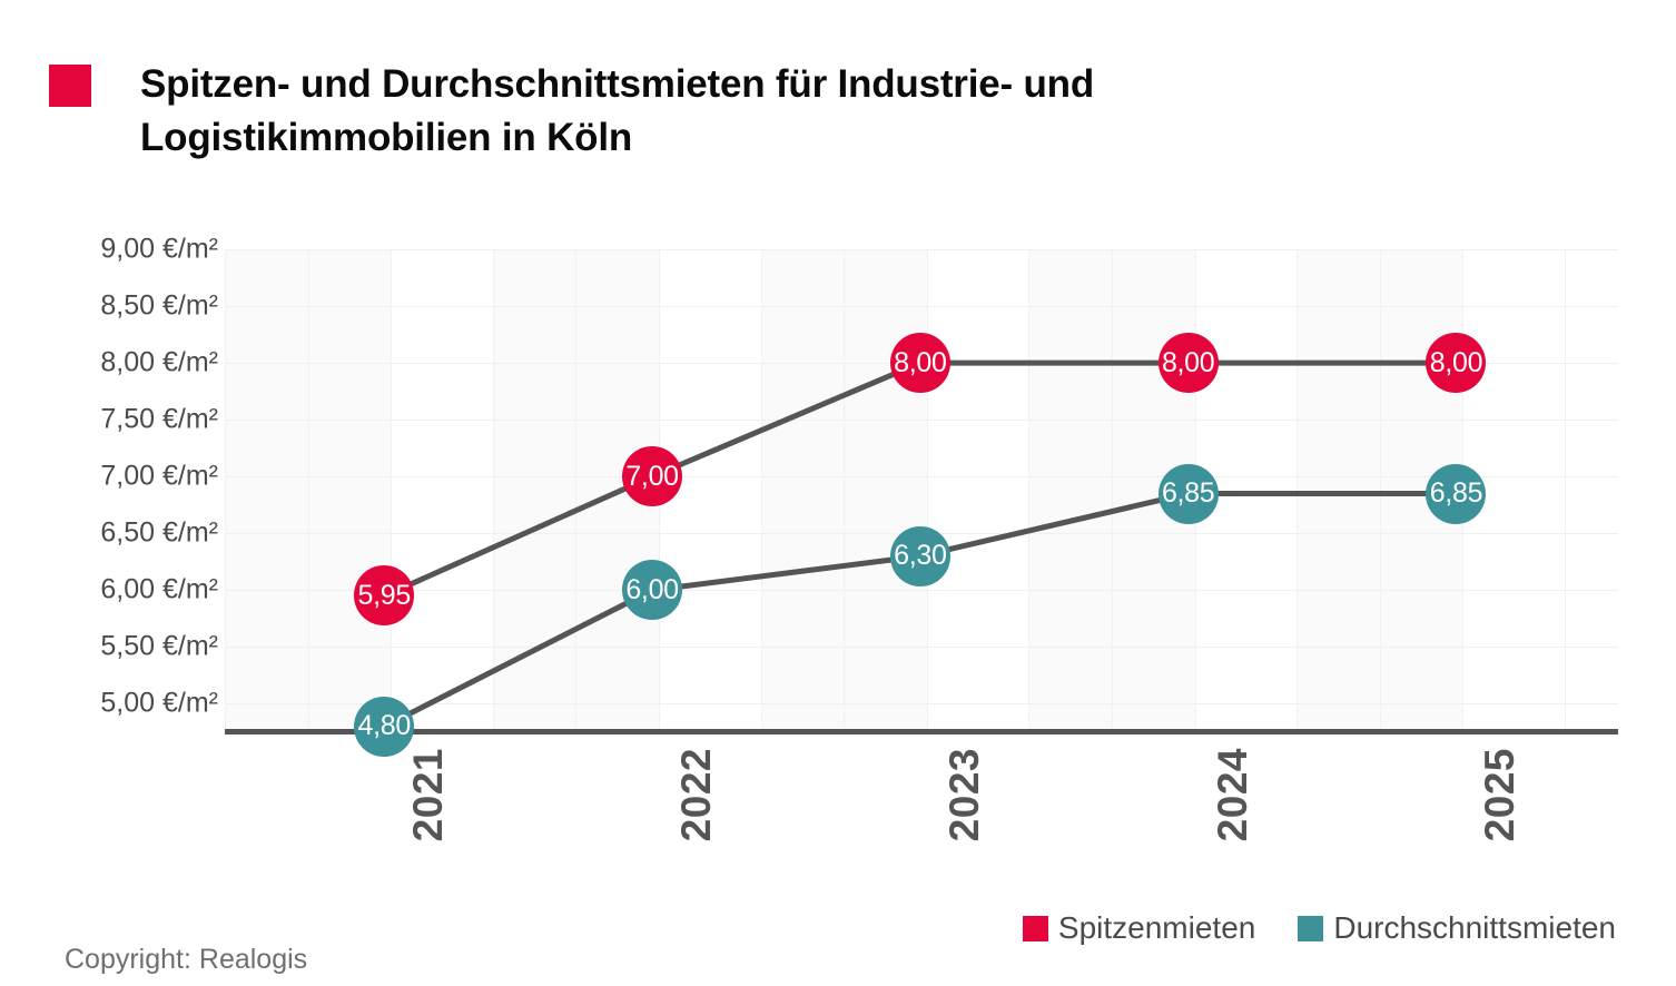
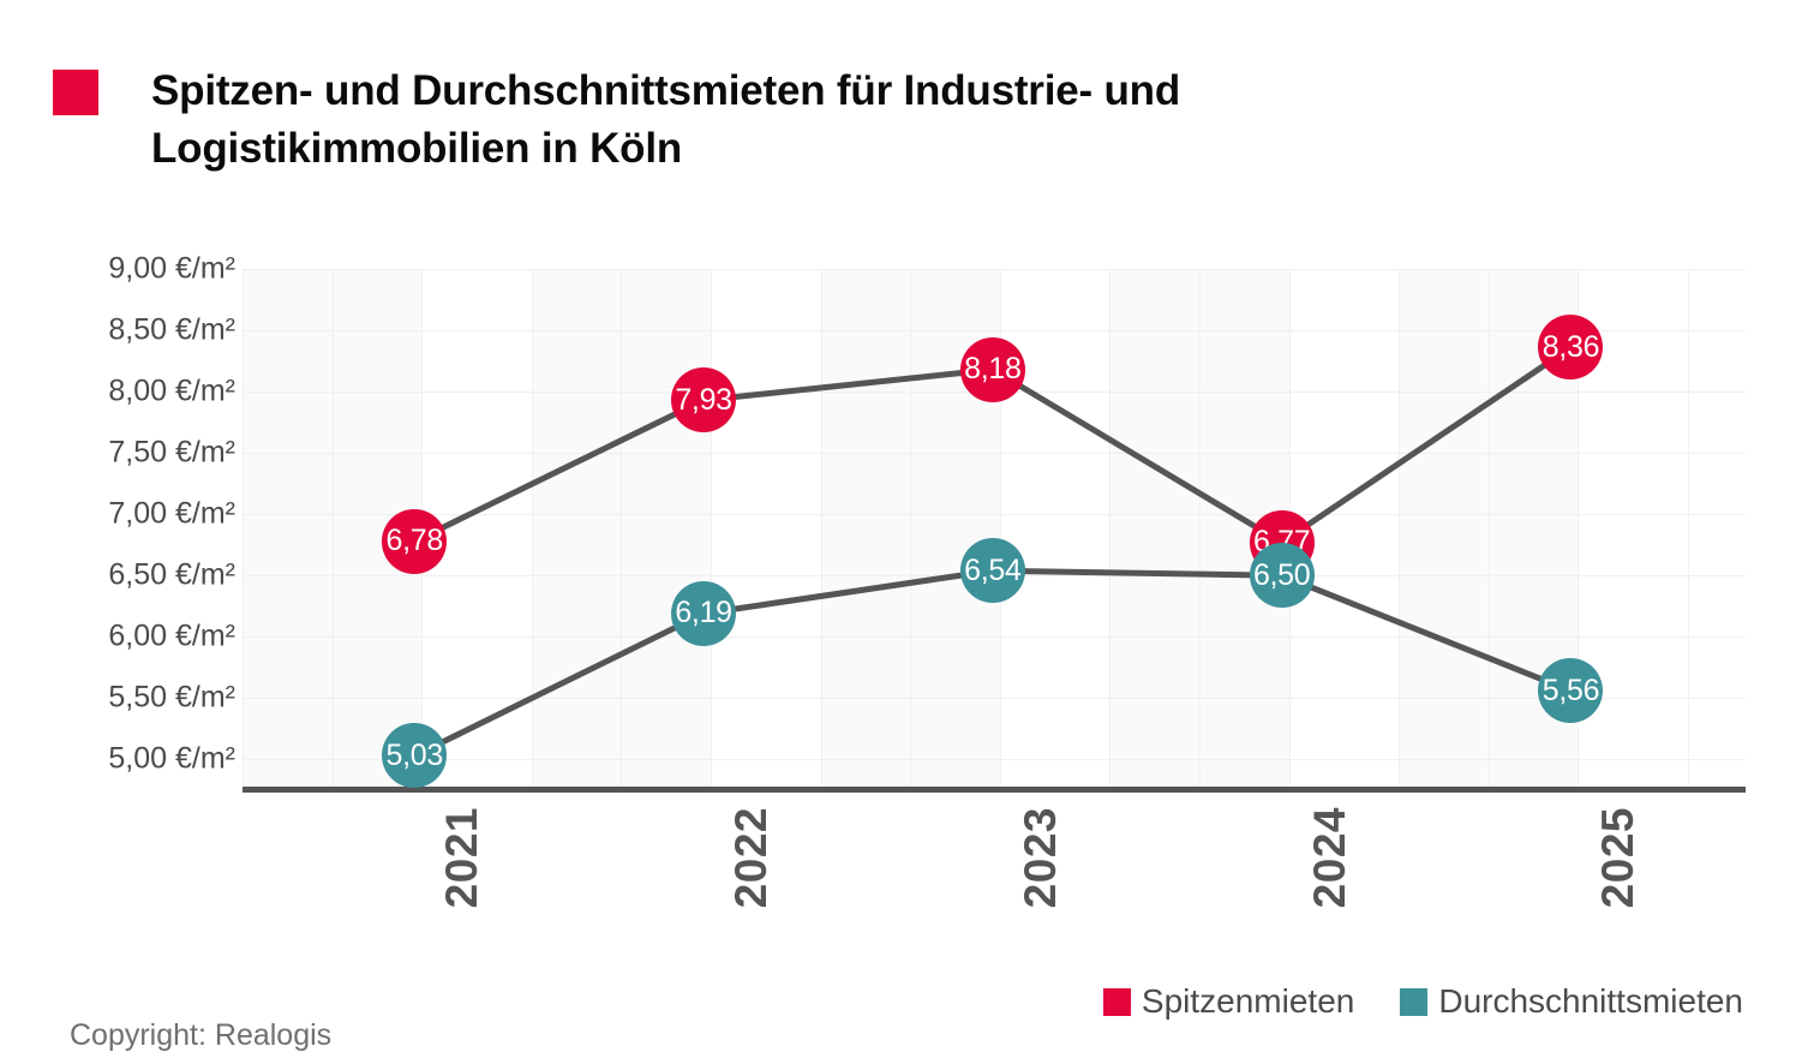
Spitzenmieten/2021: 5,95 -> 6,78
Durchschnittsmieten/2021: 4,80 -> 5,03
Spitzenmieten/2022: 7,00 -> 7,93
Durchschnittsmieten/2022: 6,00 -> 6,19
Spitzenmieten/2023: 8,00 -> 8,18
Durchschnittsmieten/2023: 6,30 -> 6,54
Spitzenmieten/2024: 8,00 -> 6,77
Durchschnittsmieten/2024: 6,85 -> 6,50
Spitzenmieten/2025: 8,00 -> 8,36
Durchschnittsmieten/2025: 6,85 -> 5,56
